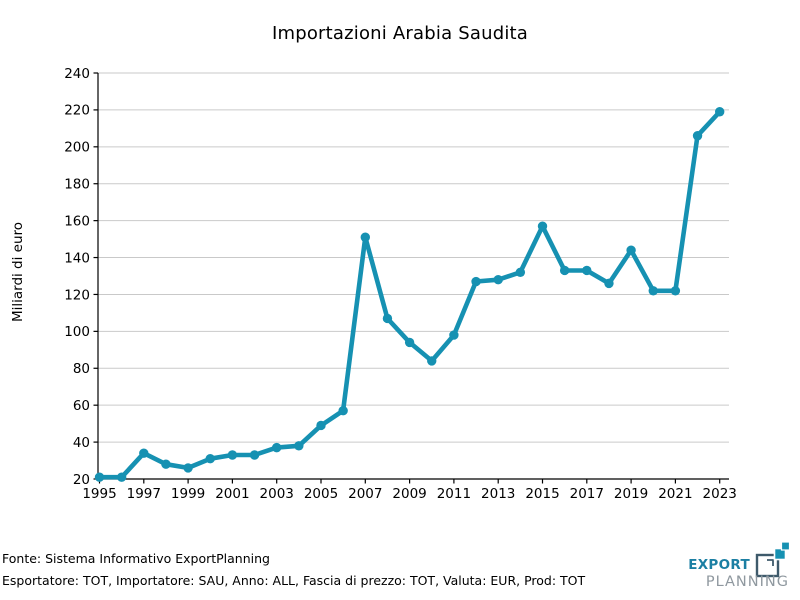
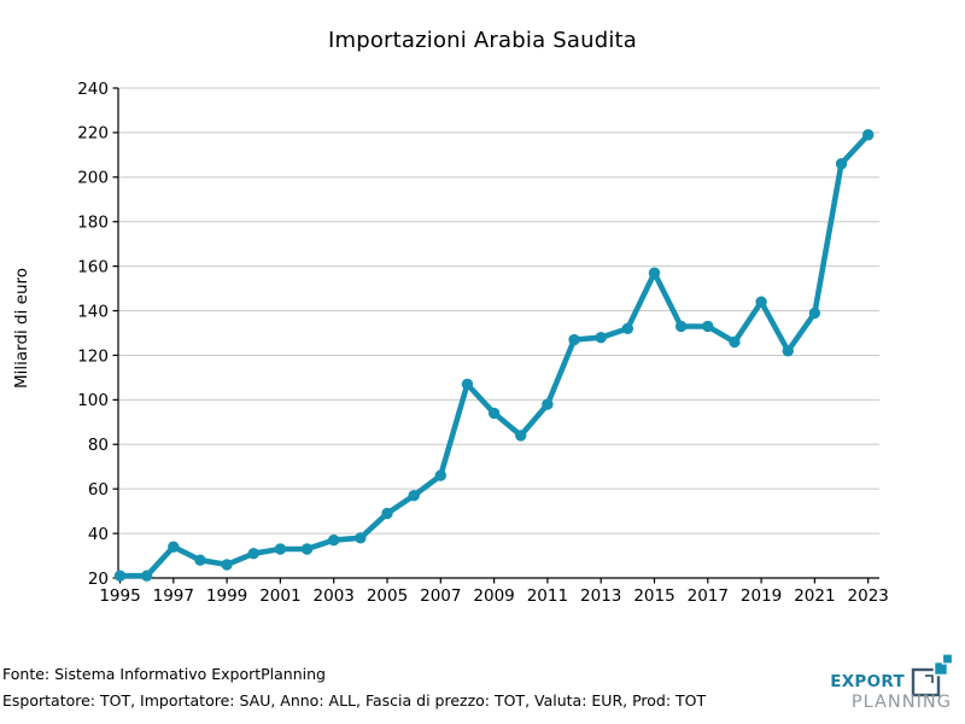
2007: 151 -> 66
2021: 122 -> 139
